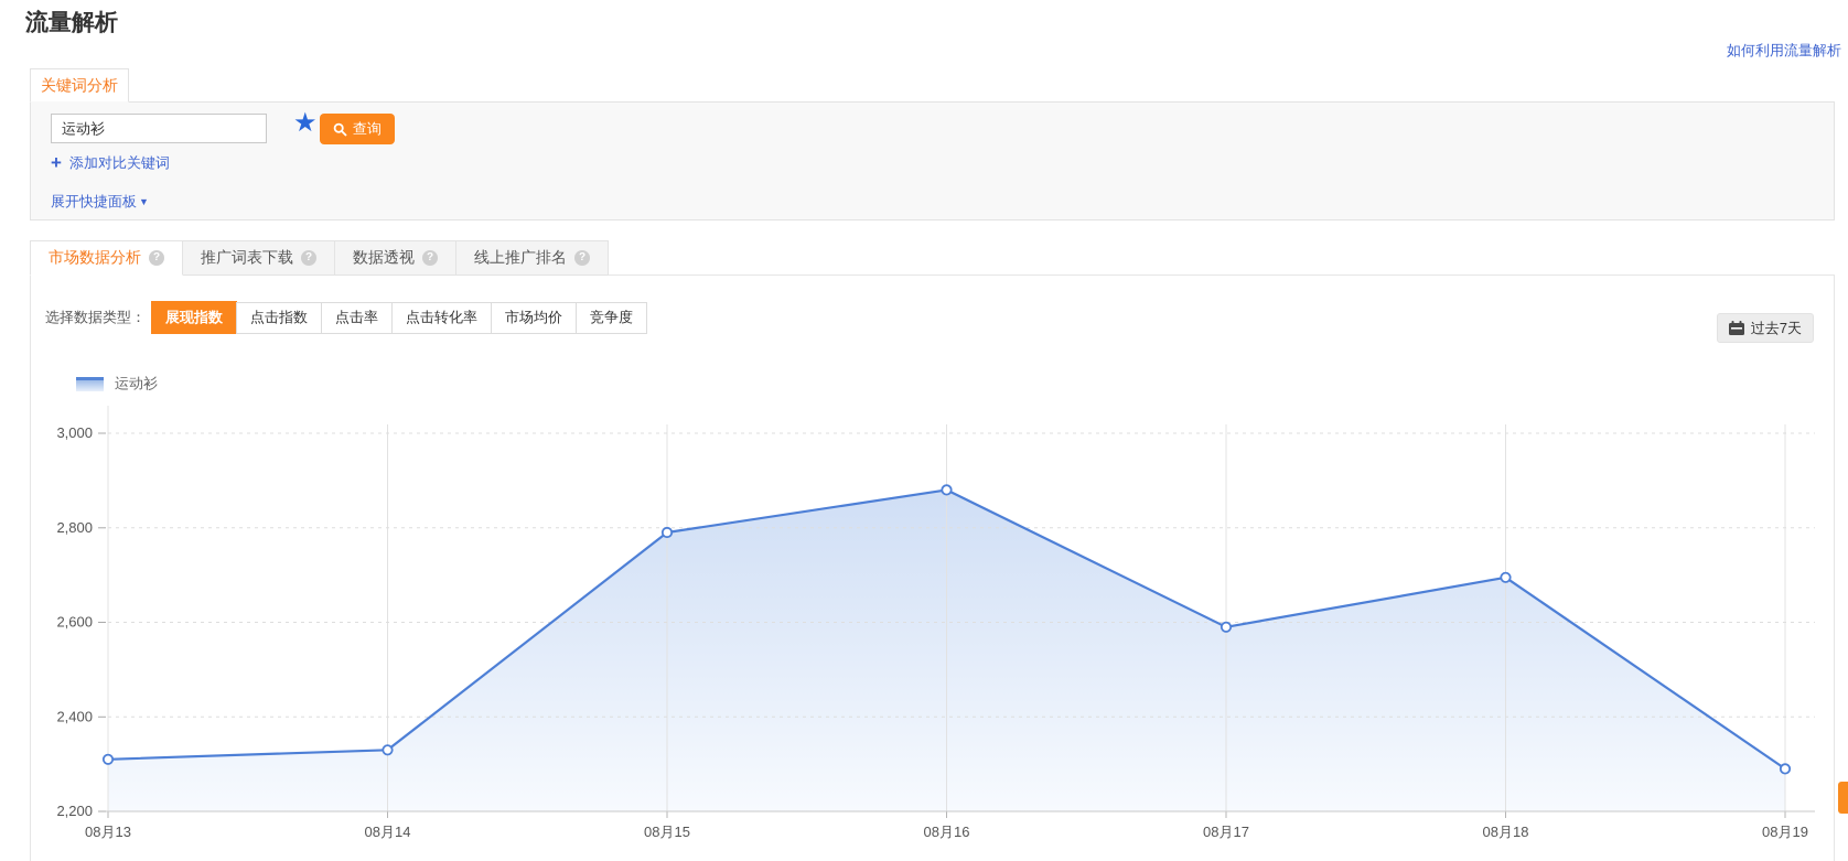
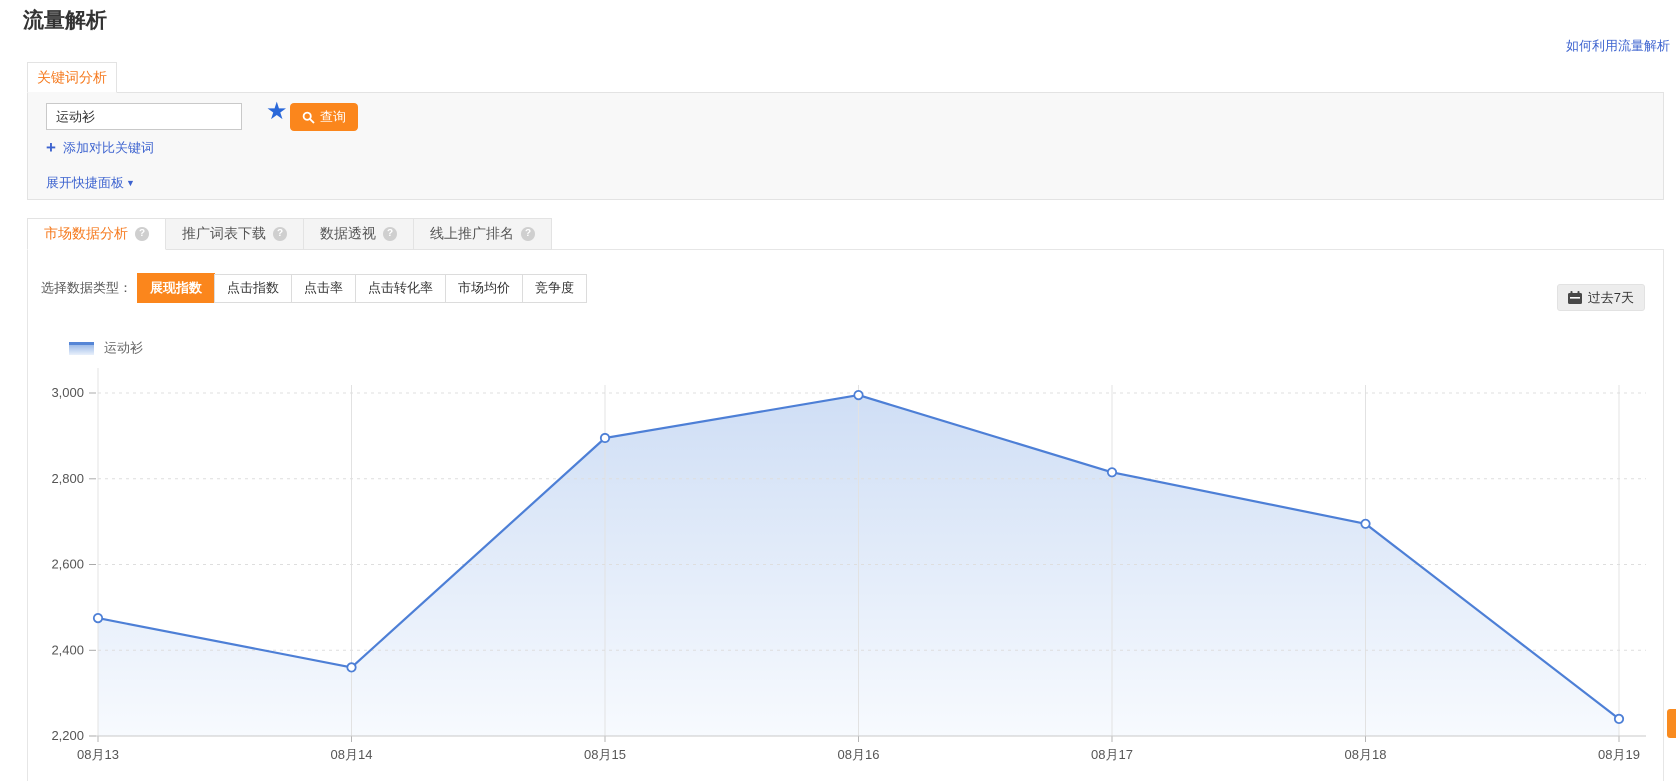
08月13: 2310 -> 2480
08月14: 2330 -> 2360
08月15: 2790 -> 2900
08月16: 2880 -> 3000
08月17: 2590 -> 2820
08月19: 2290 -> 2240
